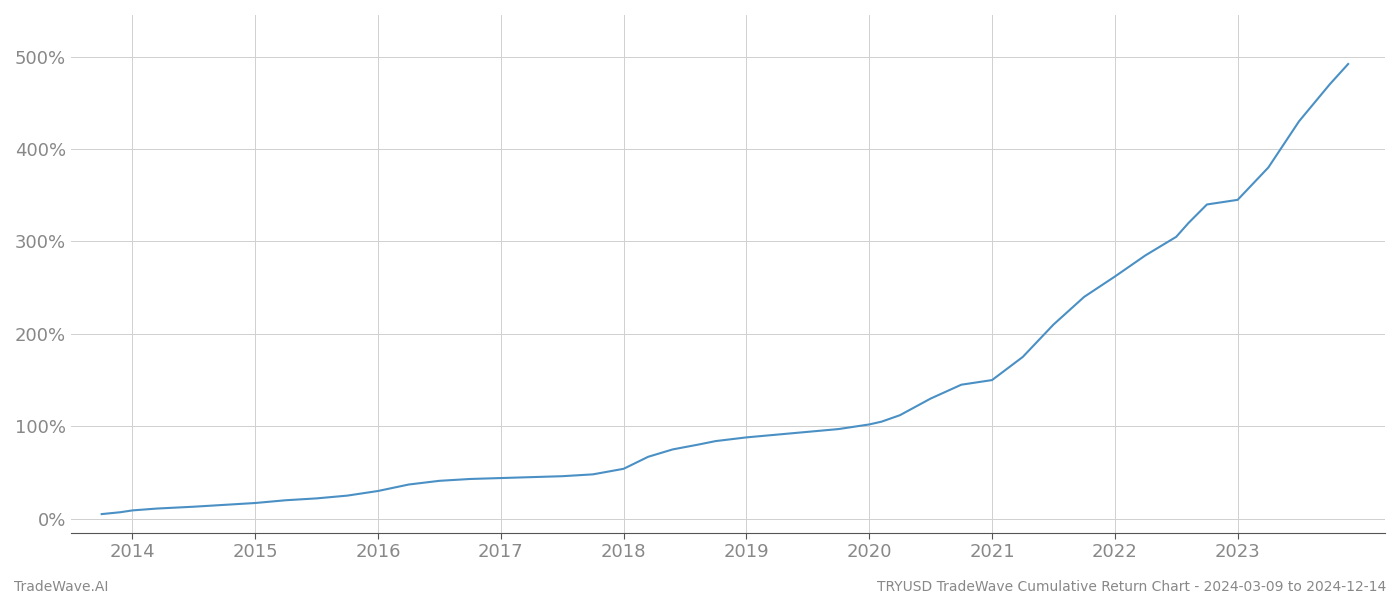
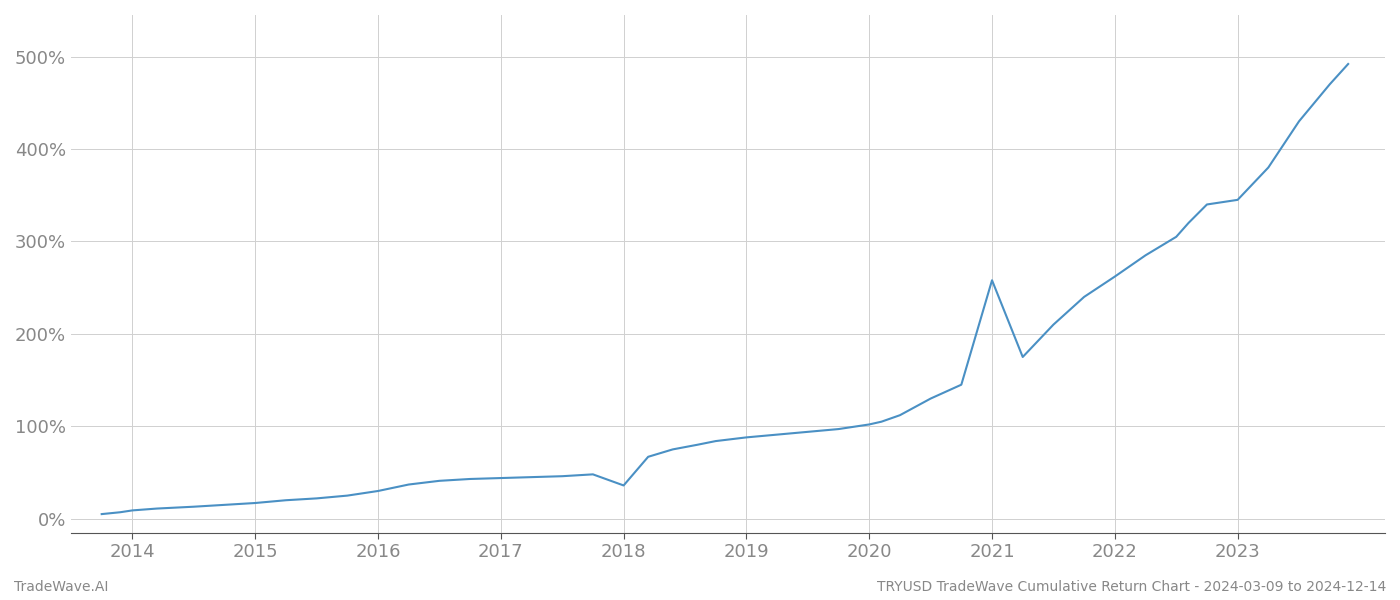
2018: 54% -> 36%
2021: 150% -> 258%
